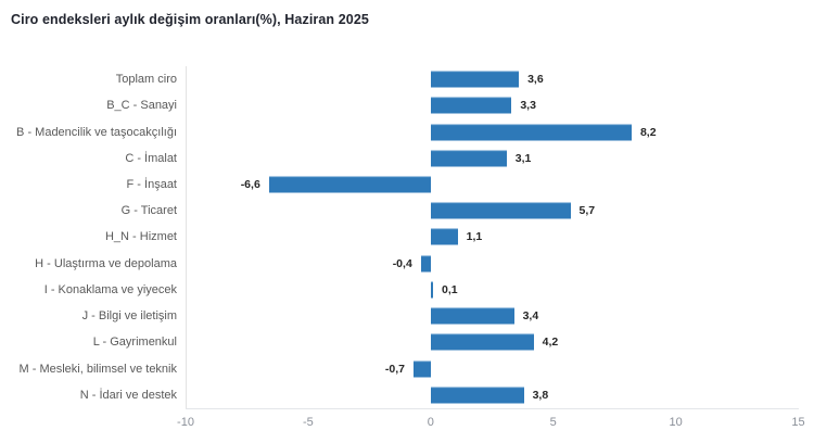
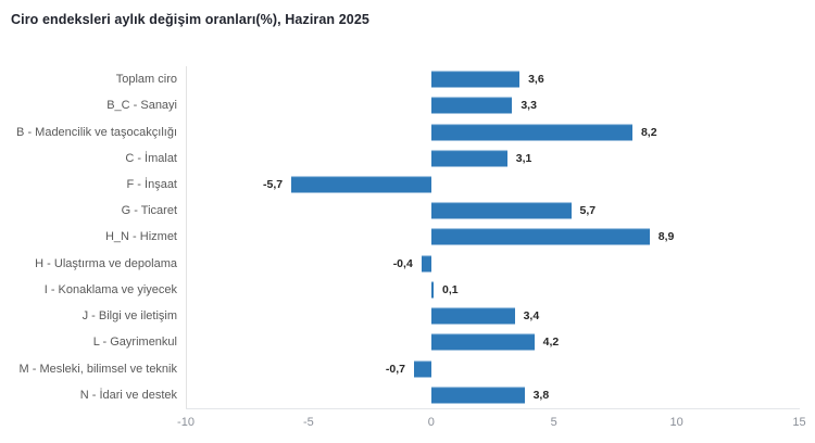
F - İnşaat: -6,6 -> -5,7
H_N - Hizmet: 1,1 -> 8,9
